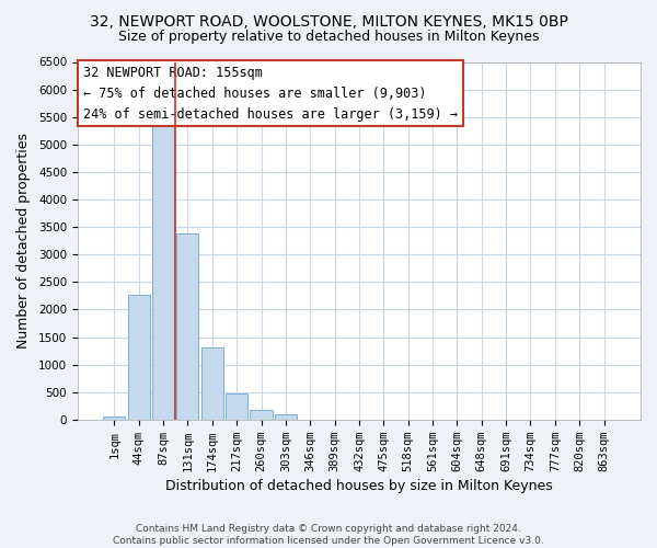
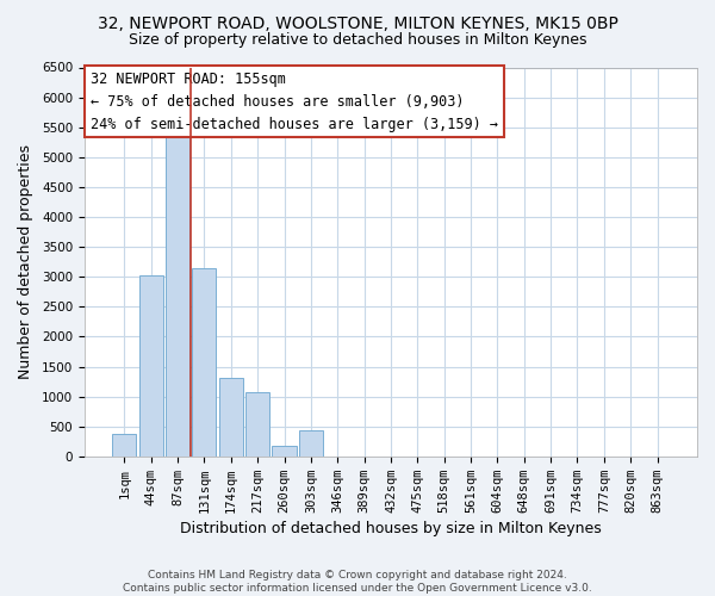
1sqm: 60 -> 380
44sqm: 2270 -> 3020
131sqm: 3390 -> 3140
217sqm: 480 -> 1080
303sqm: 100 -> 440
